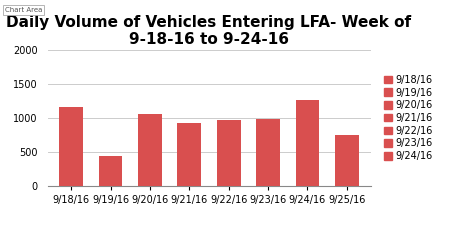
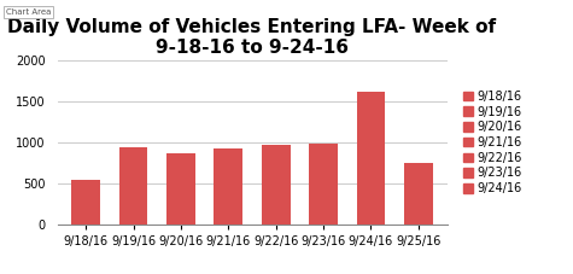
9/18/16: 1160 -> 540
9/19/16: 440 -> 940
9/20/16: 1060 -> 870
9/24/16: 1260 -> 1610
